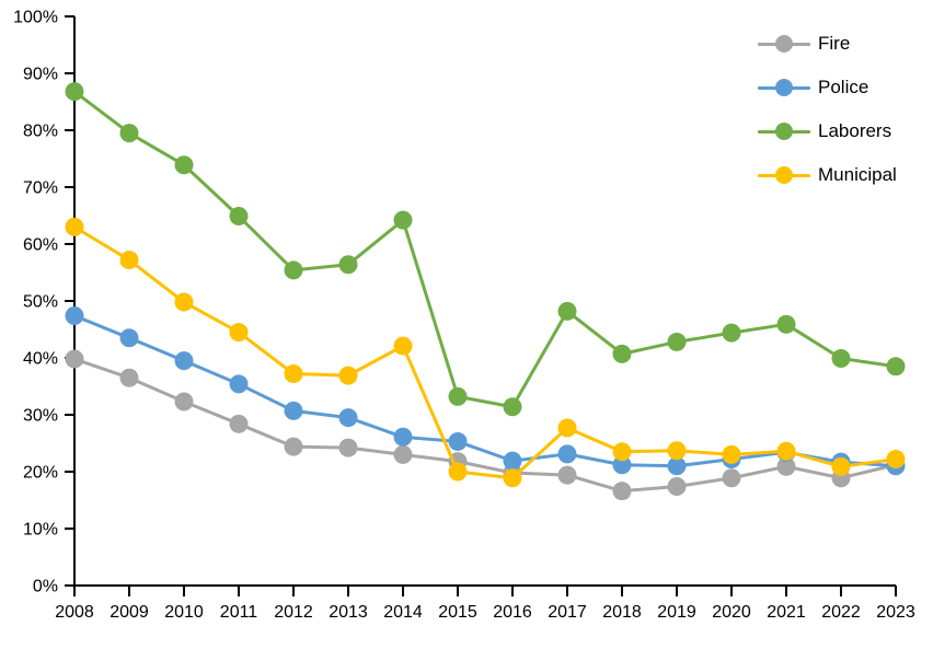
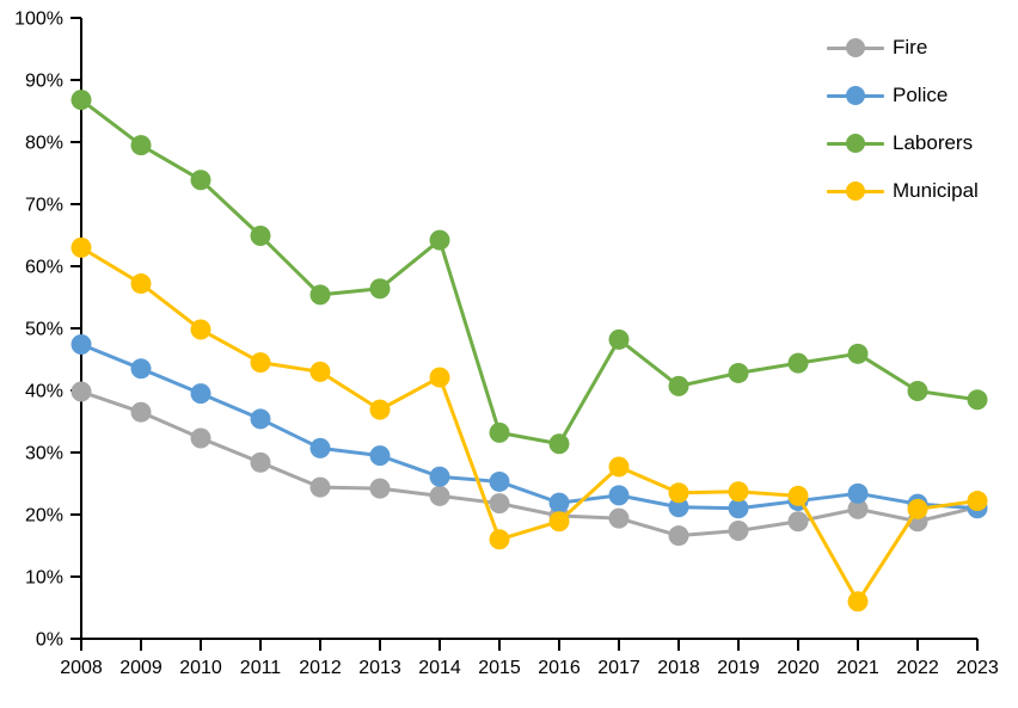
Municipal/2012: 37% -> 43%
Municipal/2015: 20% -> 16%
Municipal/2021: 24% -> 6%
